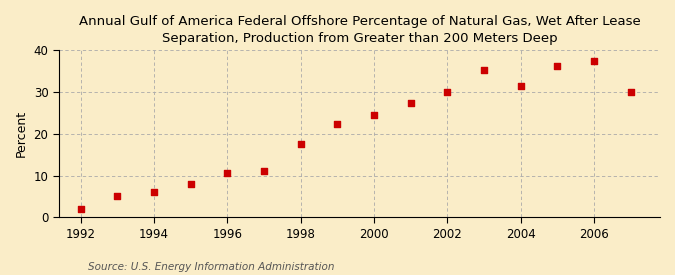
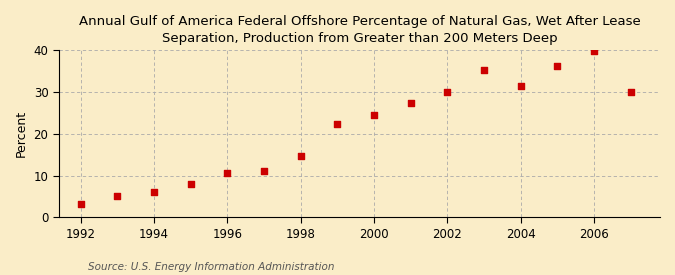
1992: 2.0 -> 3.2
1998: 17.5 -> 14.7
2006: 37.5 -> 39.8
